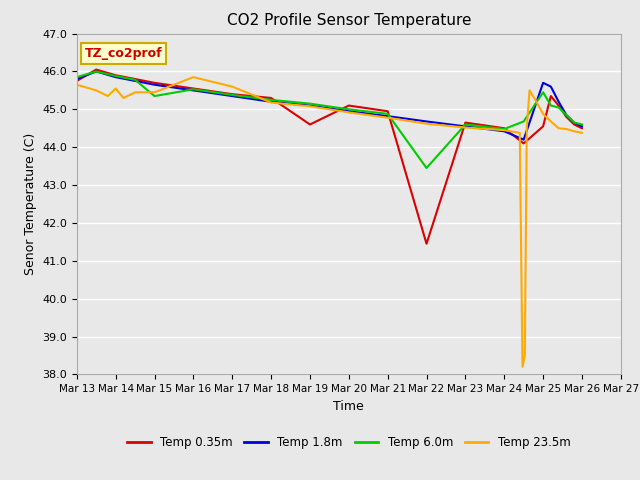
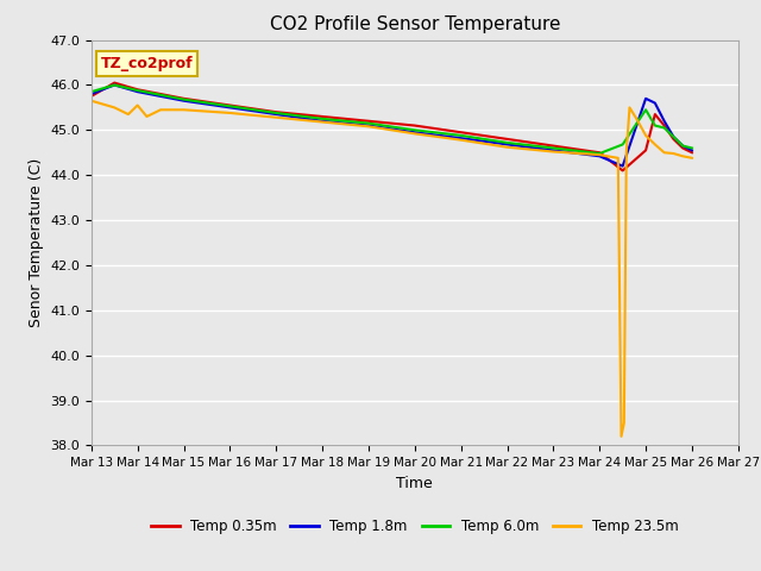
Temp 6.0m/Mar 15: 45.35 -> 45.68
Temp 23.5m/Mar 16: 45.85 -> 45.38
Temp 23.5m/Mar 17: 45.60 -> 45.28
Temp 0.35m/Mar 19: 44.60 -> 45.20
Temp 0.35m/Mar 22: 41.45 -> 44.80
Temp 6.0m/Mar 22: 43.45 -> 44.72
